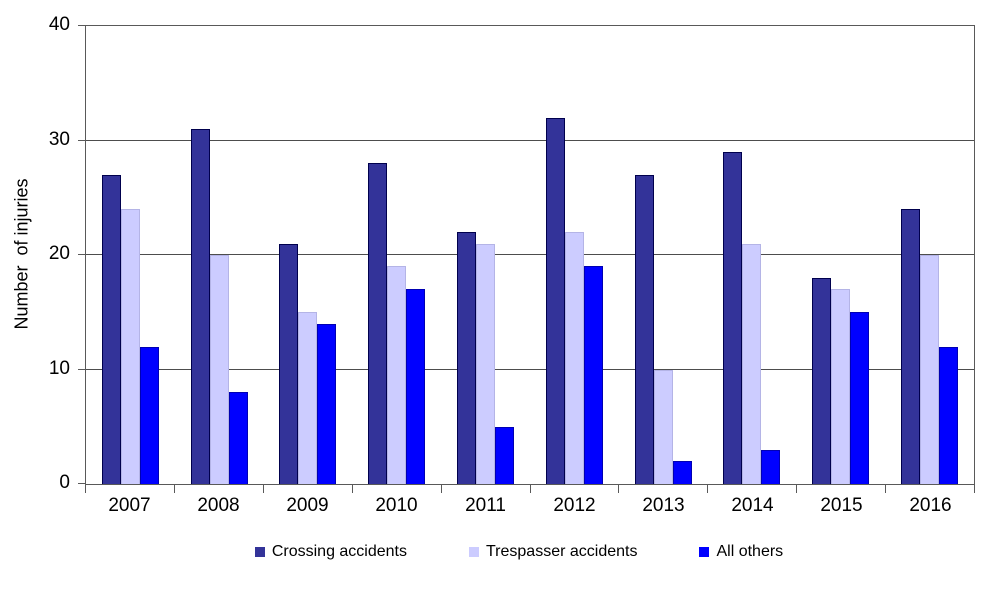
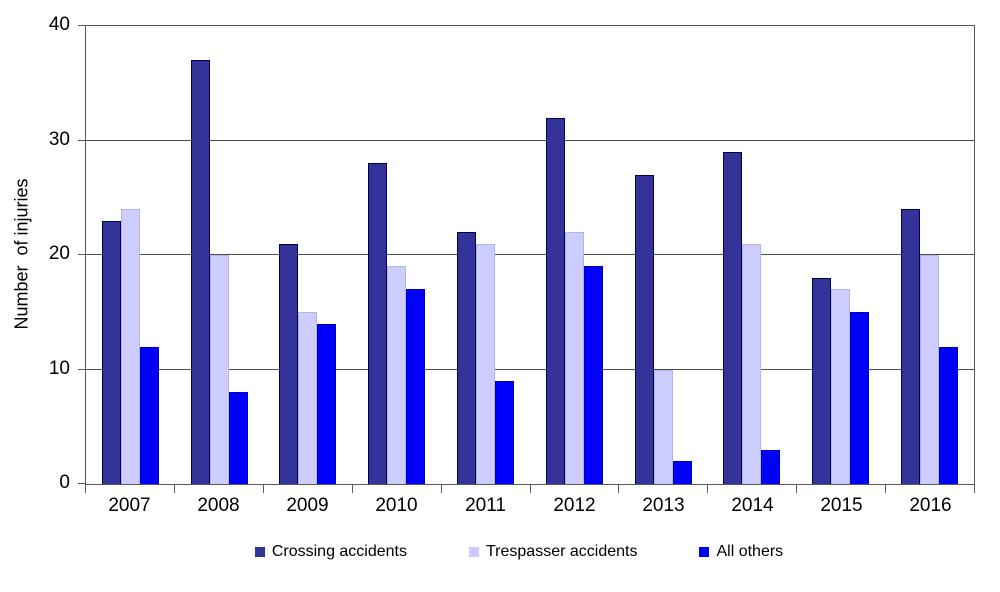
Crossing accidents/2007: 27 -> 23
Crossing accidents/2008: 31 -> 37
All others/2011: 5 -> 9
